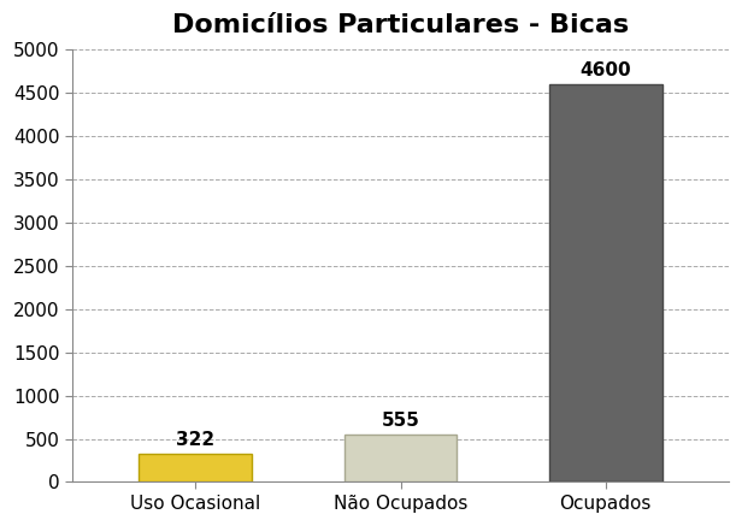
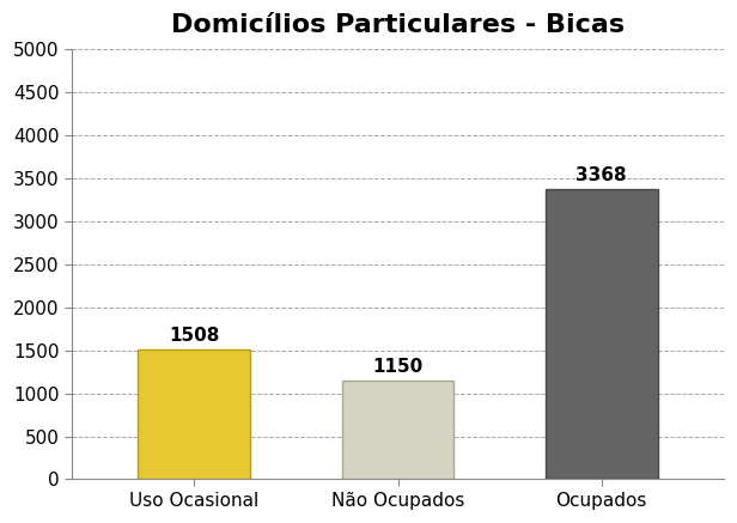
Uso Ocasional: 322 -> 1508
Não Ocupados: 555 -> 1150
Ocupados: 4600 -> 3368
